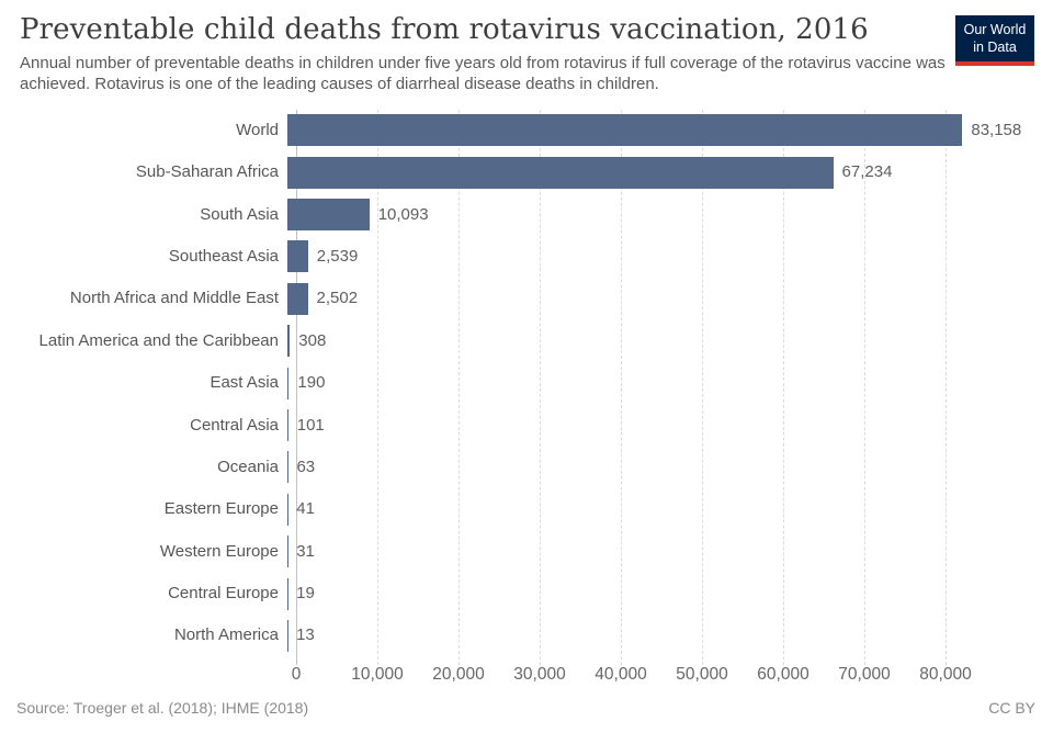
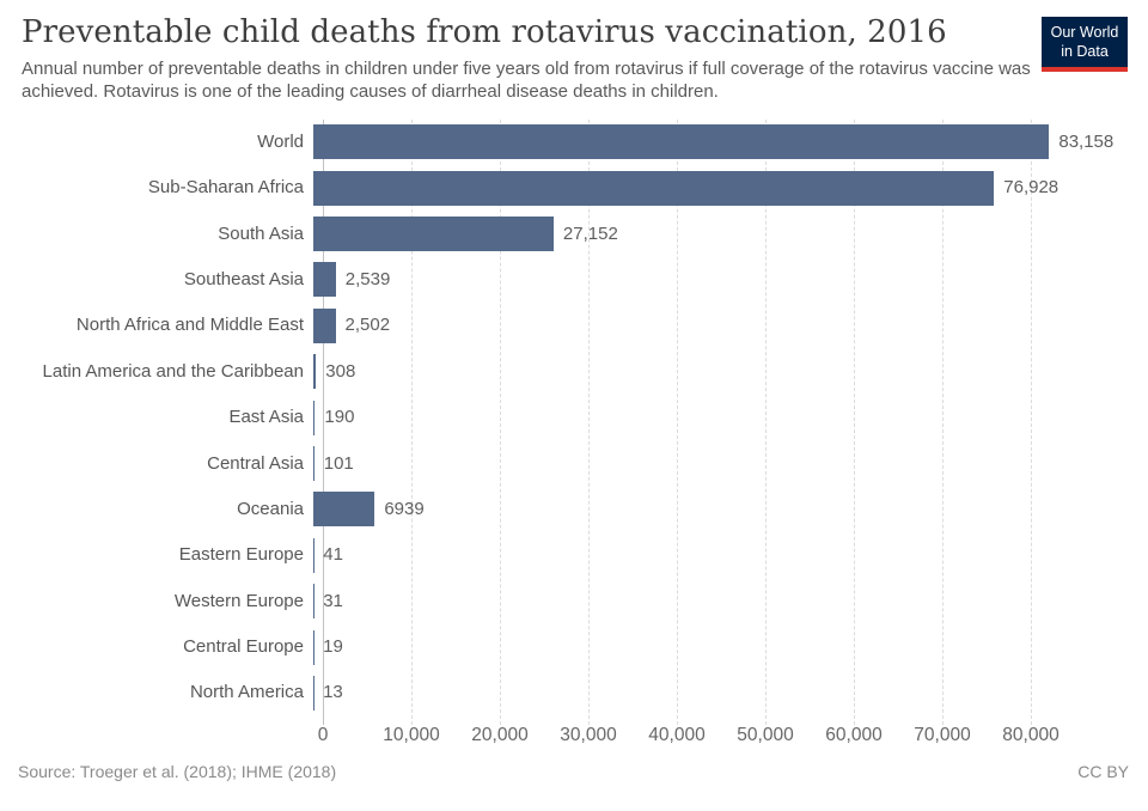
Sub-Saharan Africa: 67,234 -> 76,928
South Asia: 10,093 -> 27,152
Oceania: 63 -> 6939
